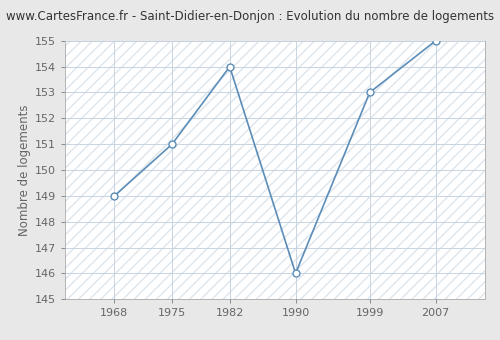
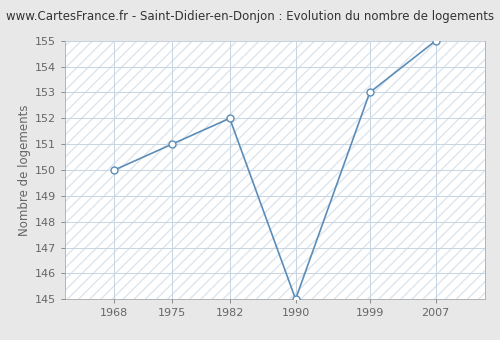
1968: 149 -> 150
1982: 154 -> 152
1990: 146 -> 145
